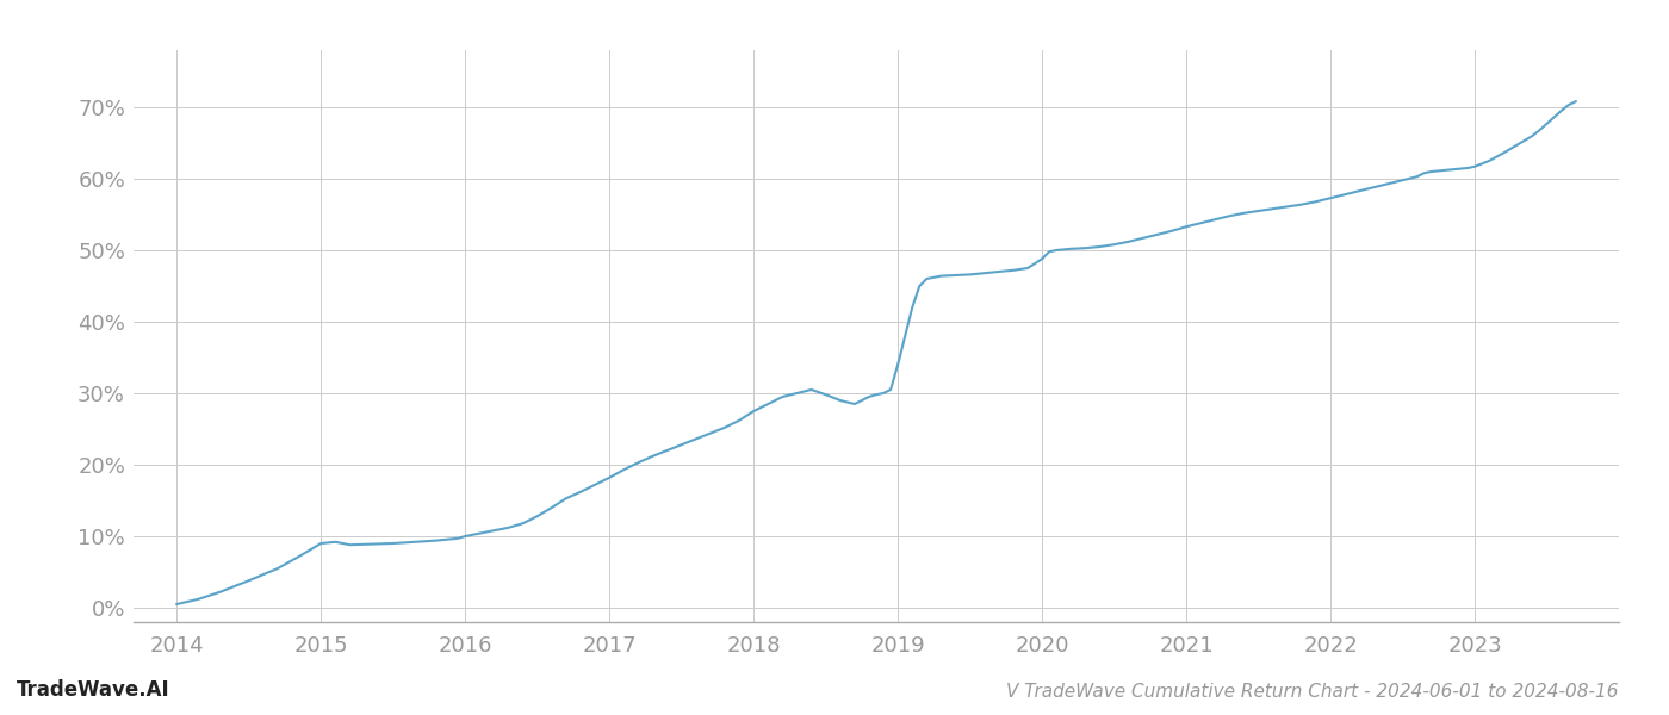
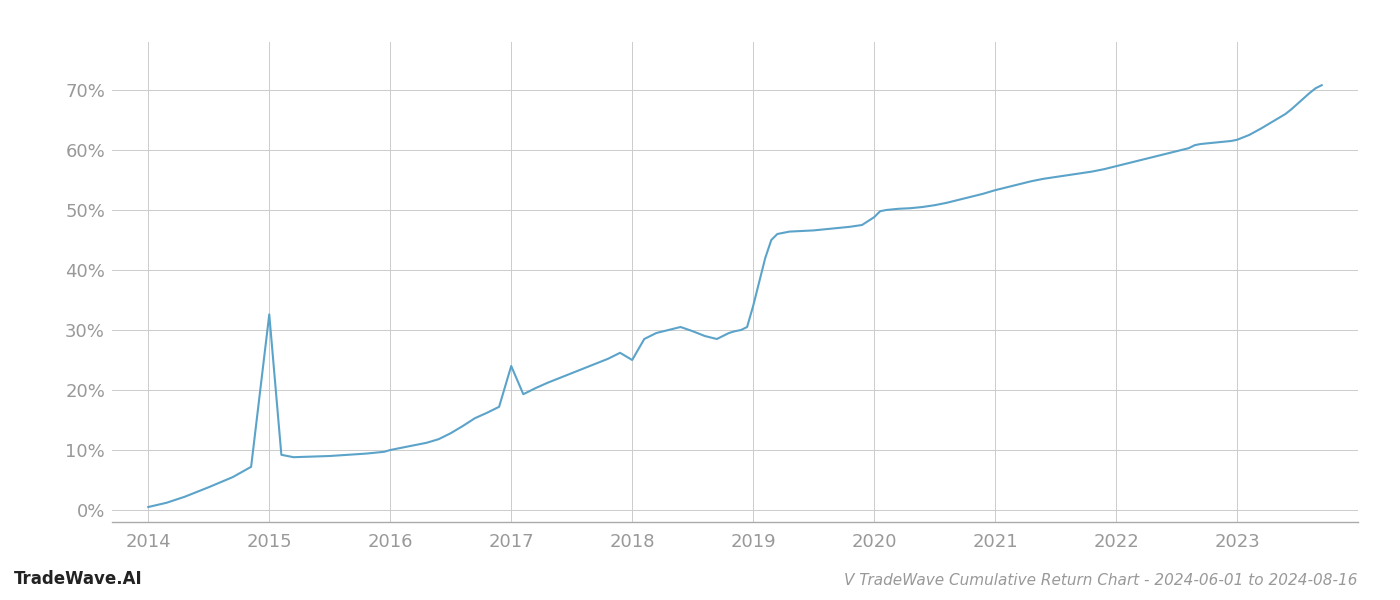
2015: 9.0% -> 32.6%
2017: 18.2% -> 24.0%
2018: 27.5% -> 25.0%
